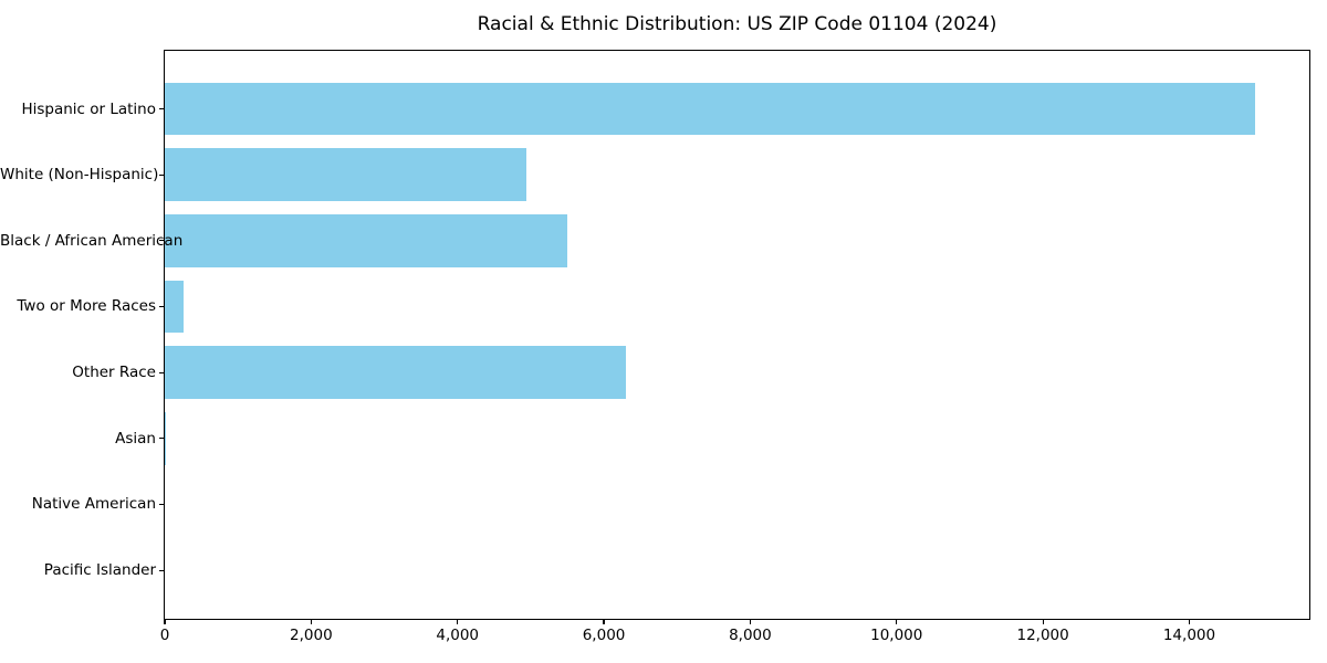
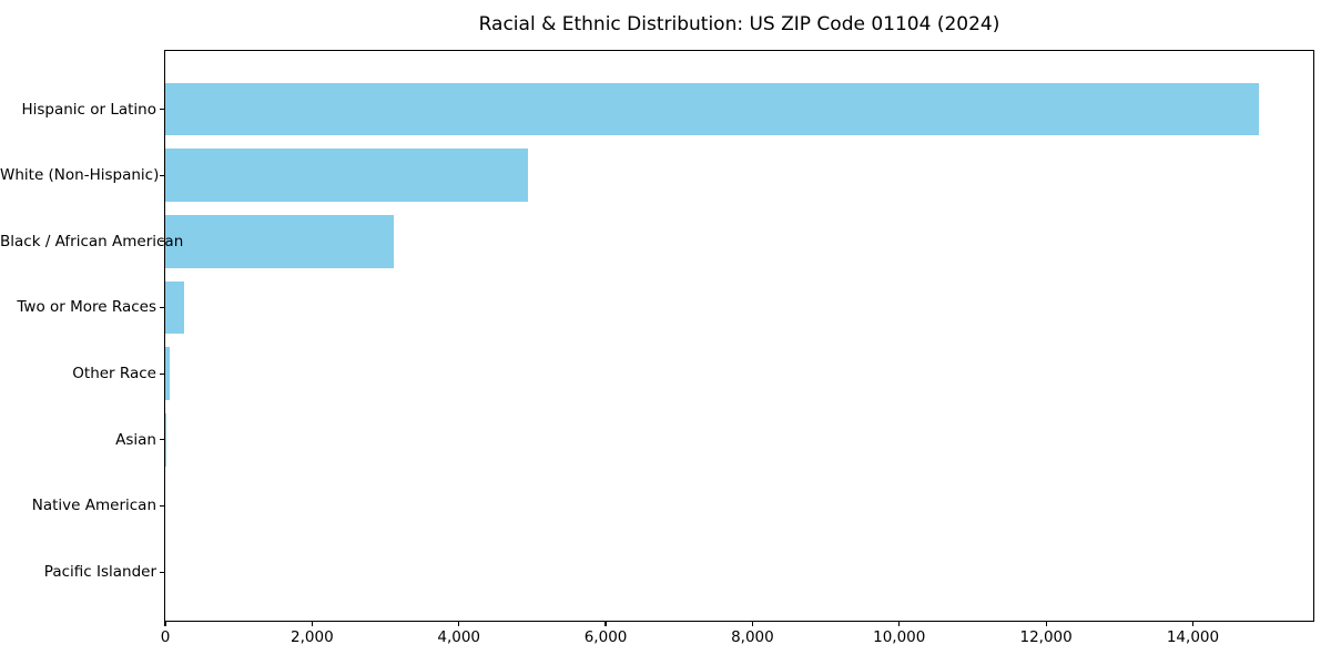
Black / African American: 5500 -> 3100
Other Race: 6300 -> 100
